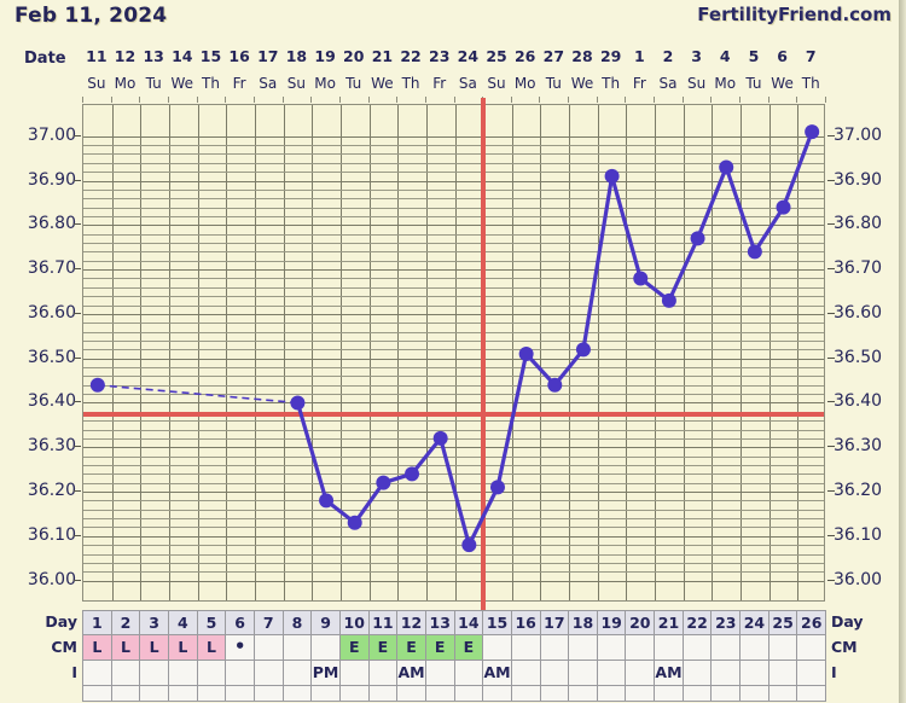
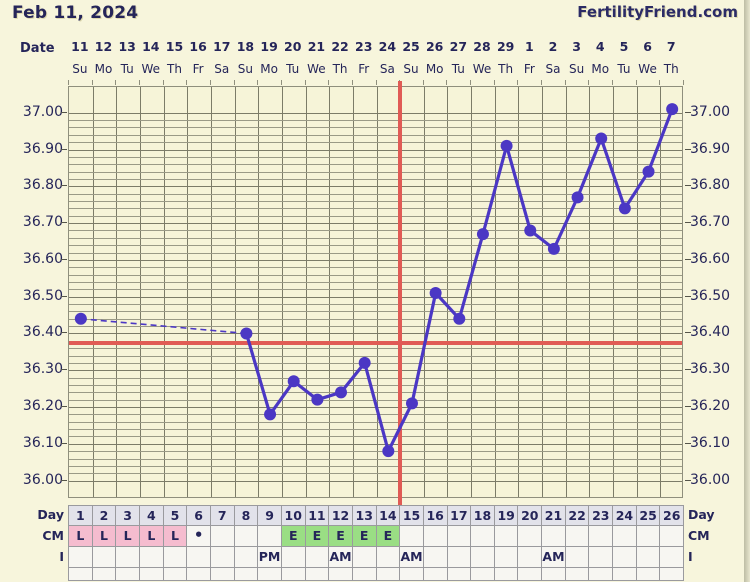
10: 36.13 -> 36.27
18: 36.52 -> 36.67
